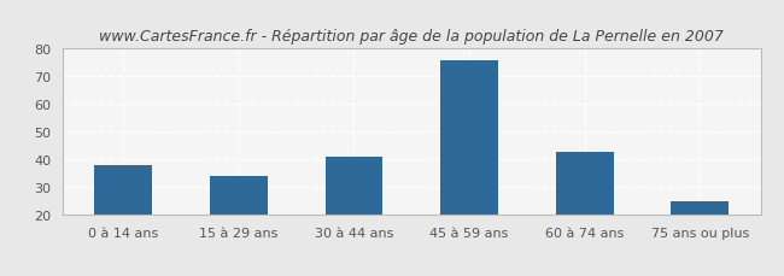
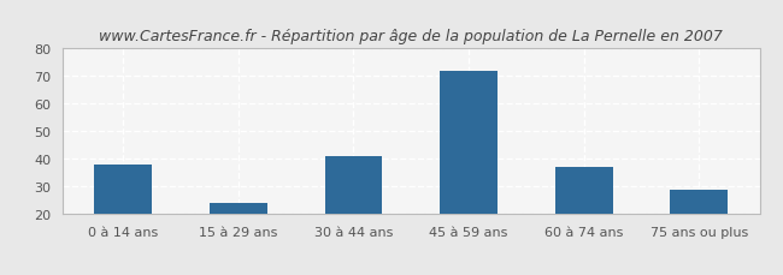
15 à 29 ans: 34 -> 24
45 à 59 ans: 76 -> 72
60 à 74 ans: 43 -> 37
75 ans ou plus: 25 -> 29
